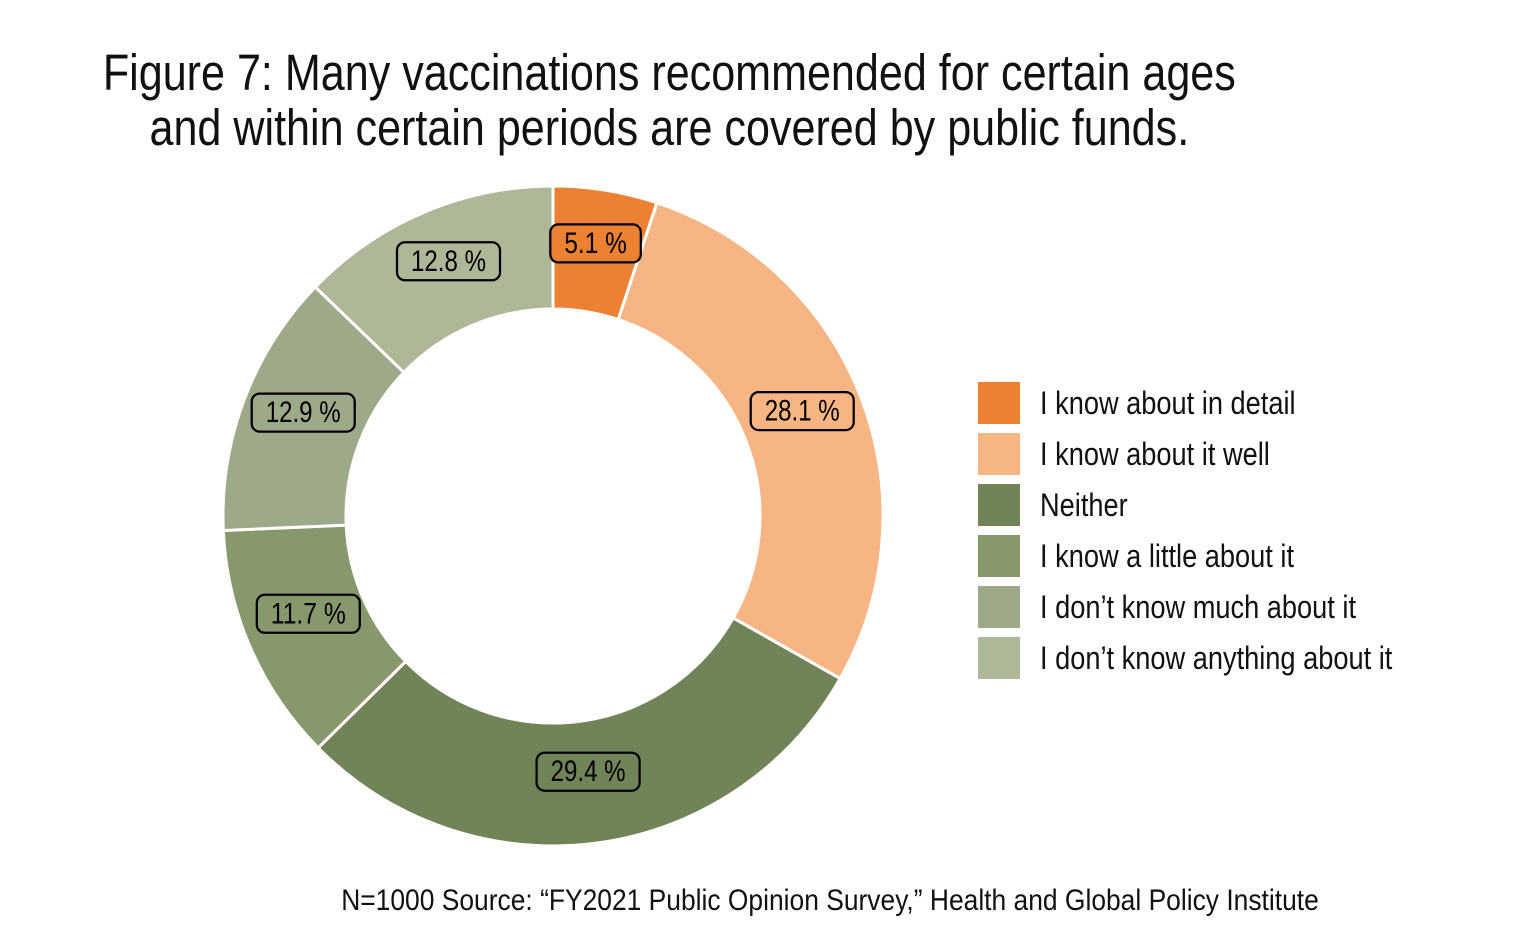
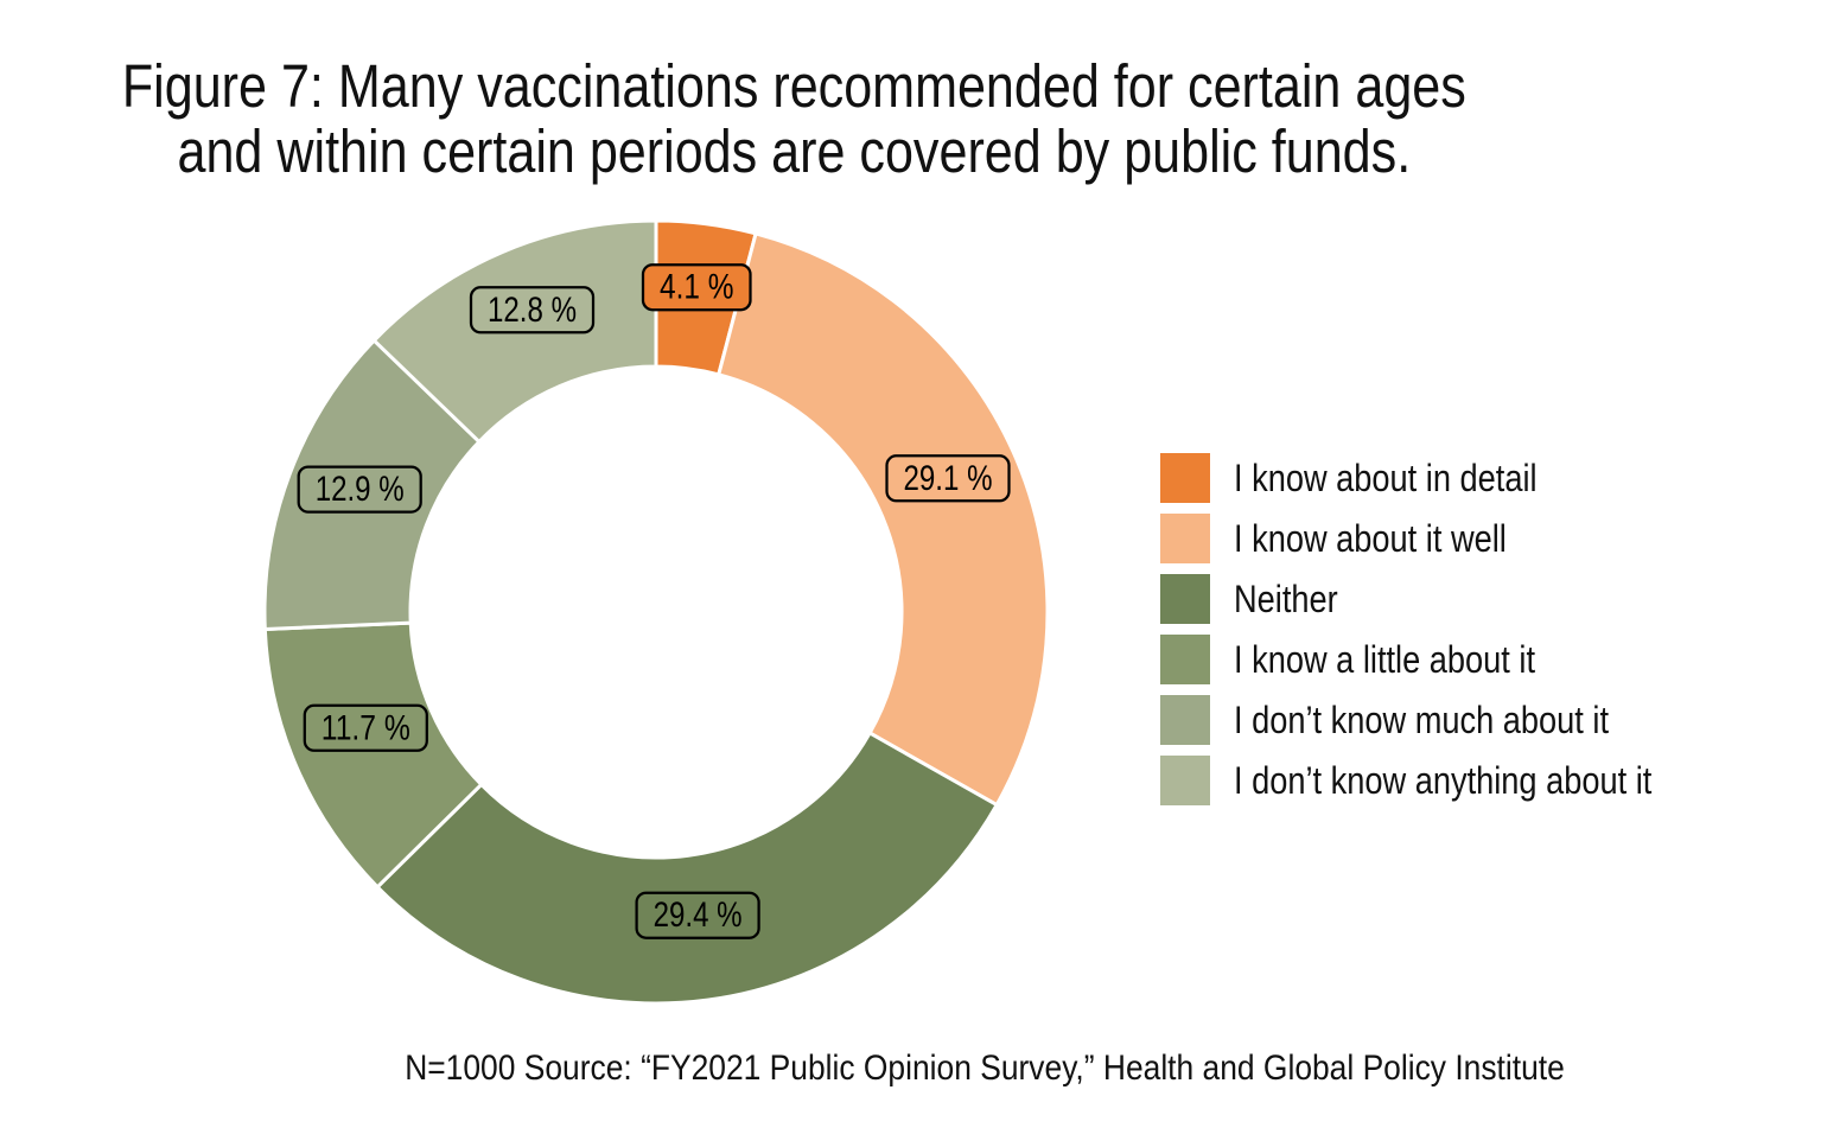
I know about in detail: 5.1 -> 4.1
I know about it well: 28.1 -> 29.1
